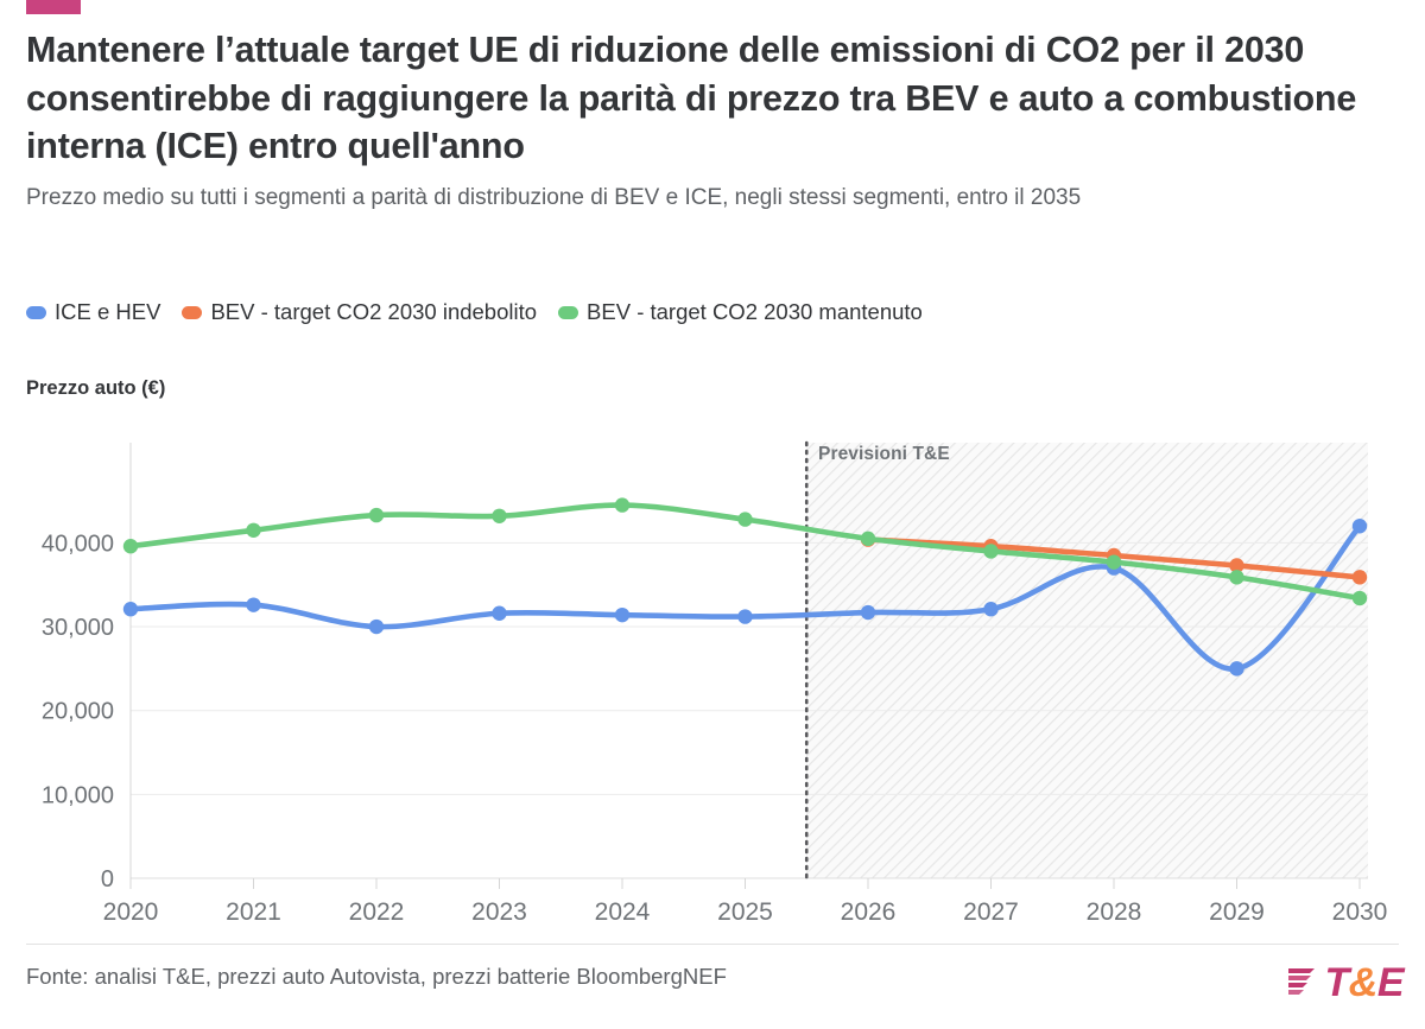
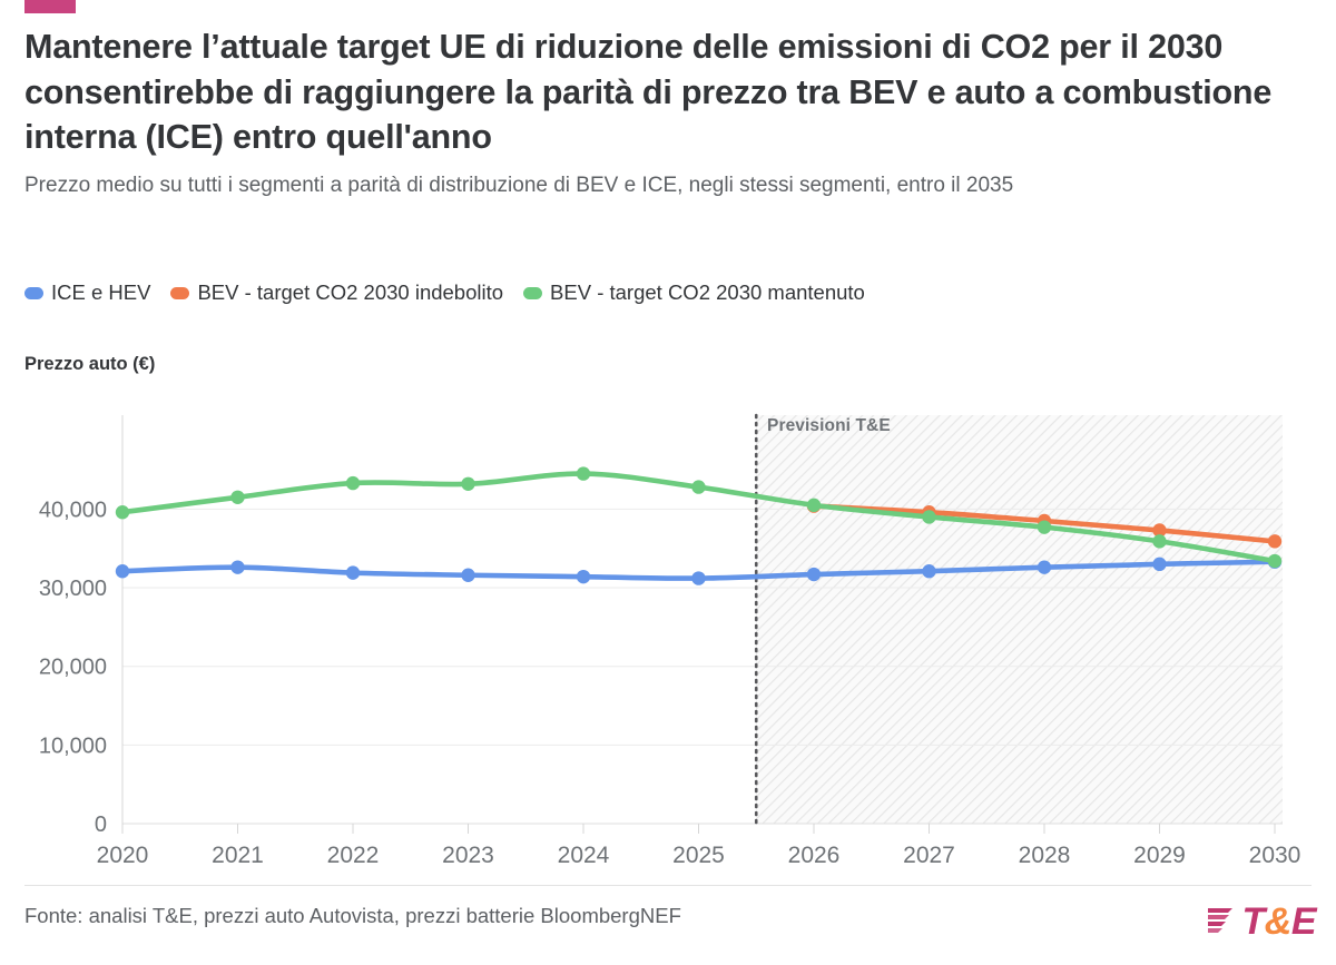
ICE e HEV/2022: 30000 -> 32000
ICE e HEV/2028: 37000 -> 33000
ICE e HEV/2029: 25000 -> 33000
ICE e HEV/2030: 42000 -> 33000
